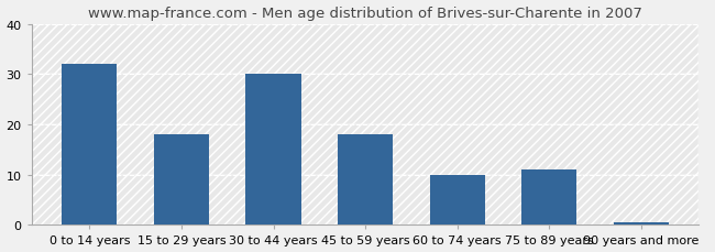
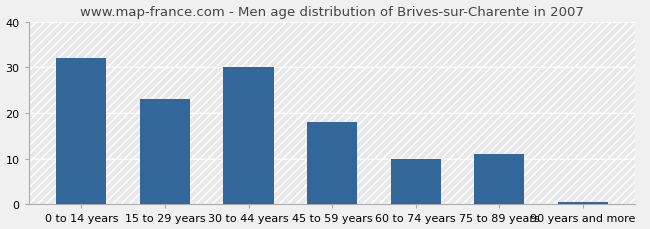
15 to 29 years: 18.0 -> 23.0
